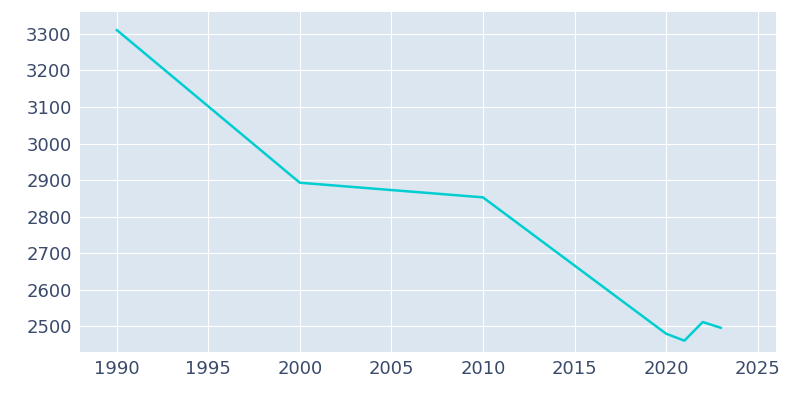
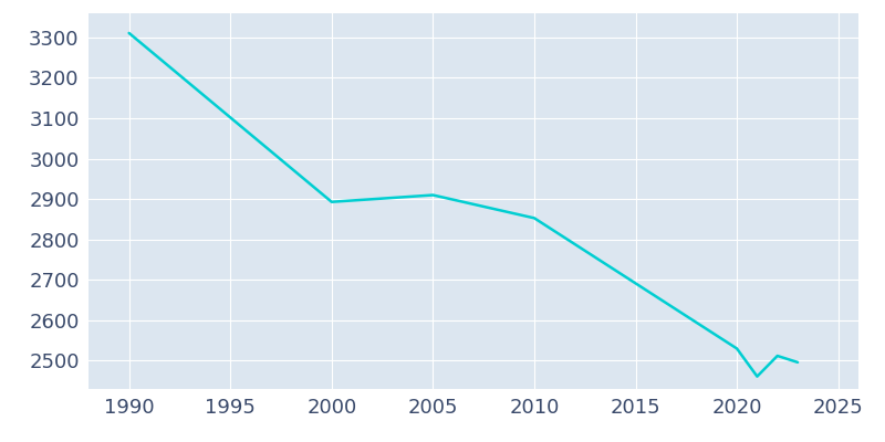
2005: 2873 -> 2910
2020: 2480 -> 2530
